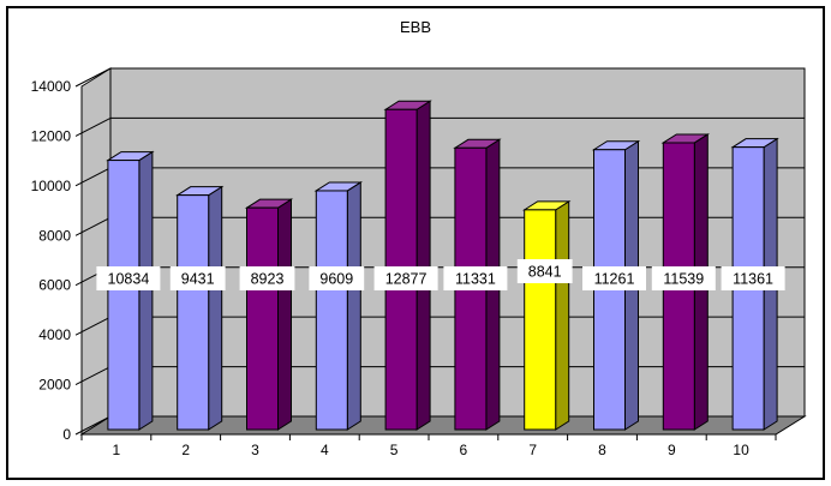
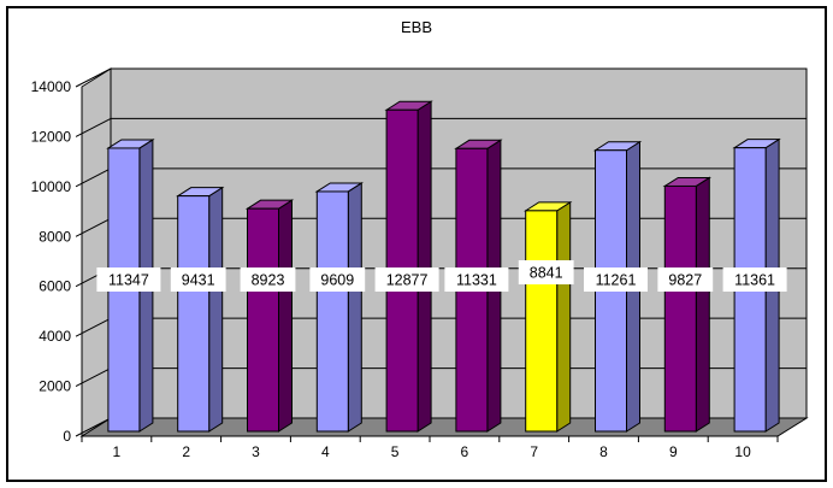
1: 10834 -> 11347
9: 11539 -> 9827
